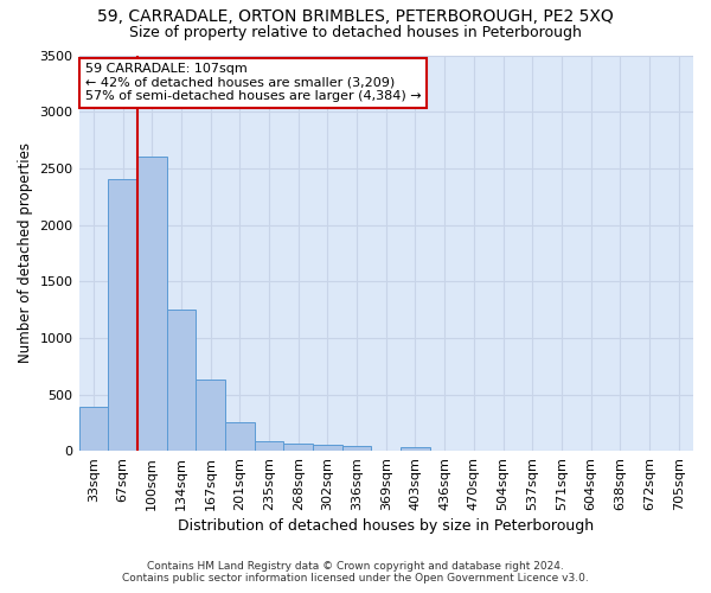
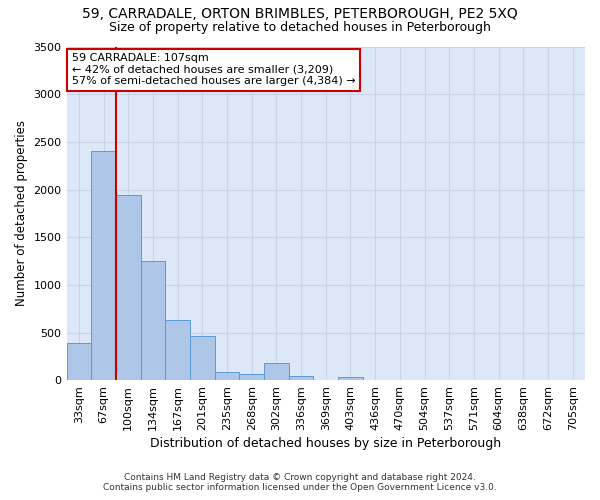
100sqm: 2600 -> 1940
201sqm: 260 -> 460
302sqm: 60 -> 180
